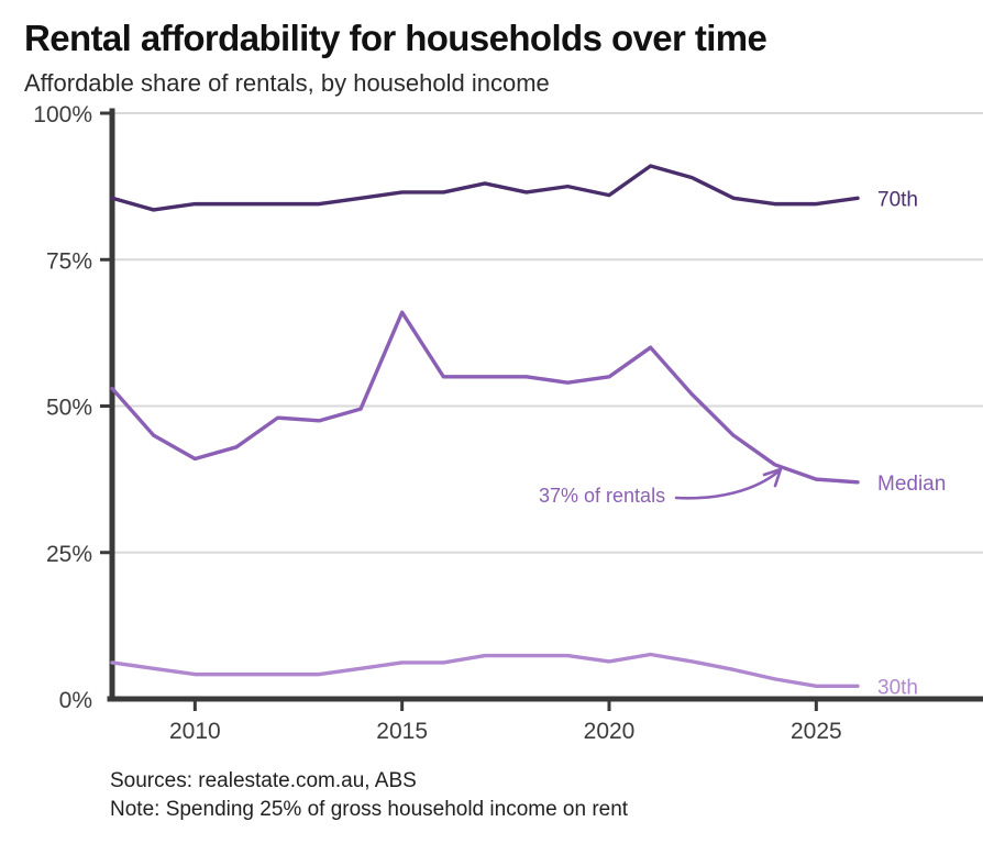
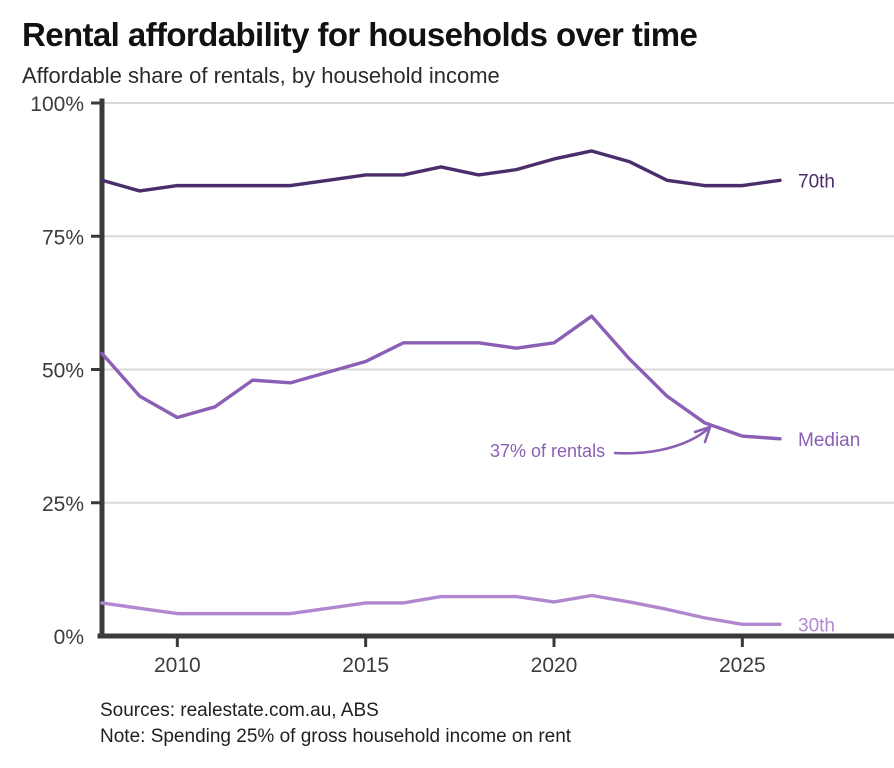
Median/2015: 66% -> 52%
70th/2020: 86% -> 90%
